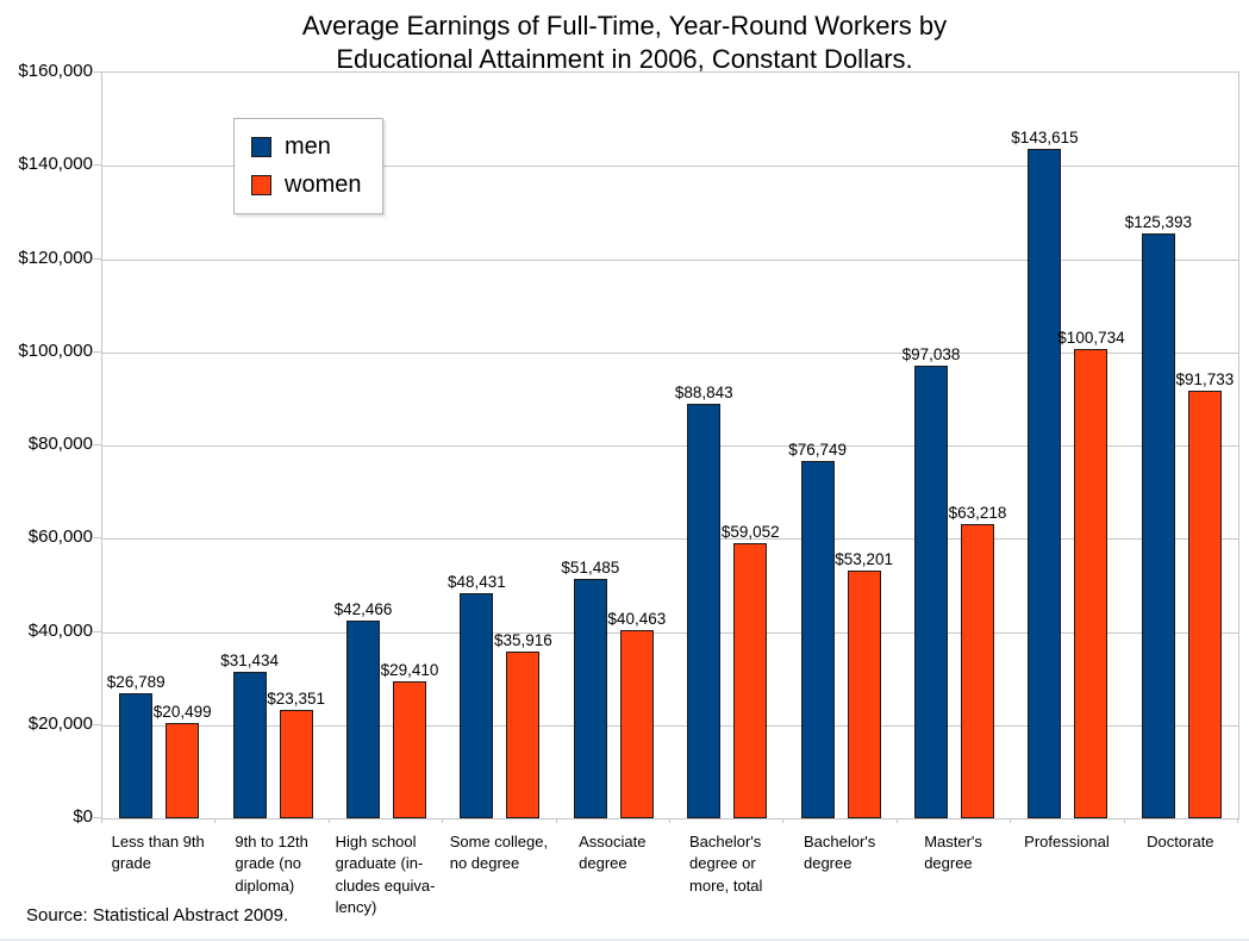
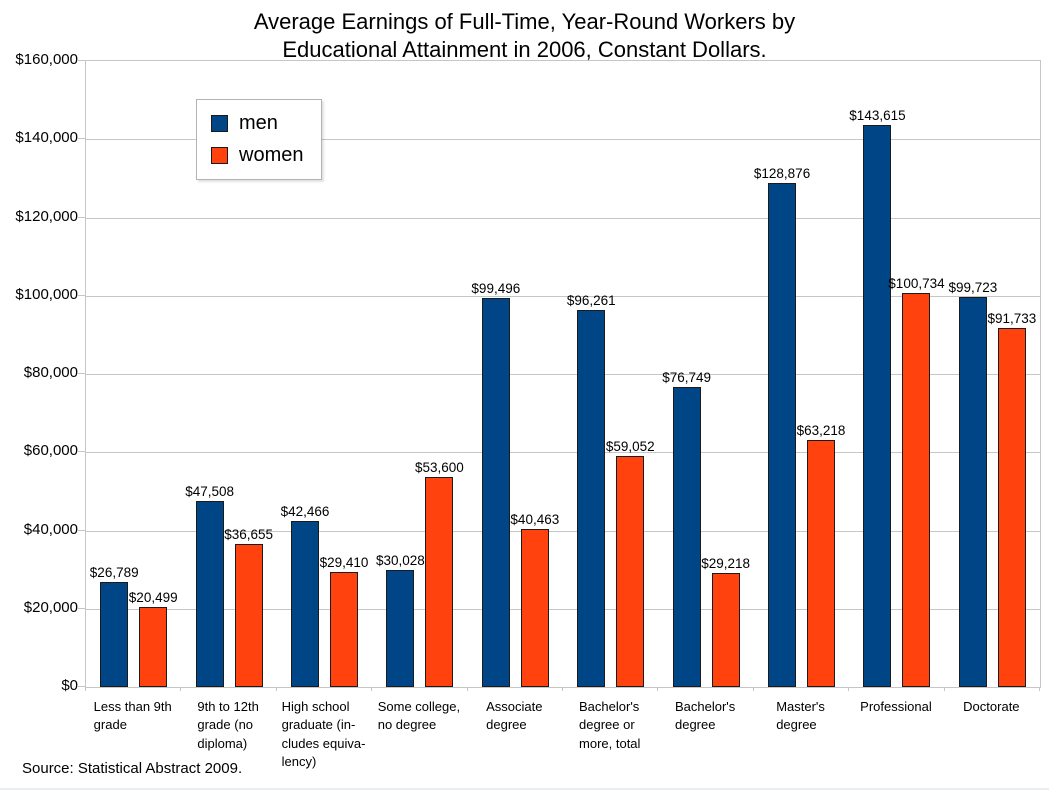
men/9th to 12th grade (no diploma): $31,434 -> $47,508
women/9th to 12th grade (no diploma): $23,351 -> $36,655
men/Some college, no degree: $48,431 -> $30,028
women/Some college, no degree: $35,916 -> $53,600
men/Associate degree: $51,485 -> $99,496
men/Bachelor's degree or more, total: $88,843 -> $96,261
women/Bachelor's degree: $53,201 -> $29,218
men/Master's degree: $97,038 -> $128,876
men/Doctorate: $125,393 -> $99,723
